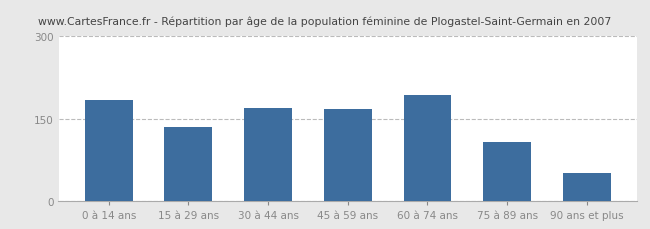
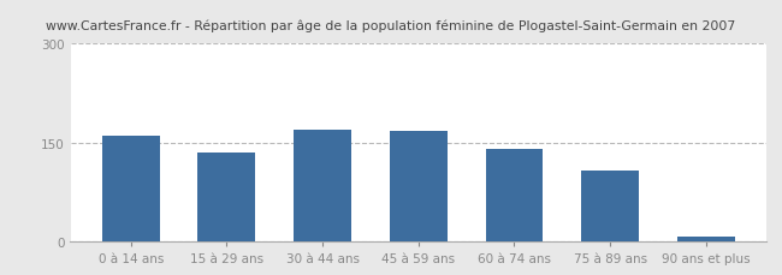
0 à 14 ans: 184 -> 160
60 à 74 ans: 192 -> 140
90 ans et plus: 52 -> 8
